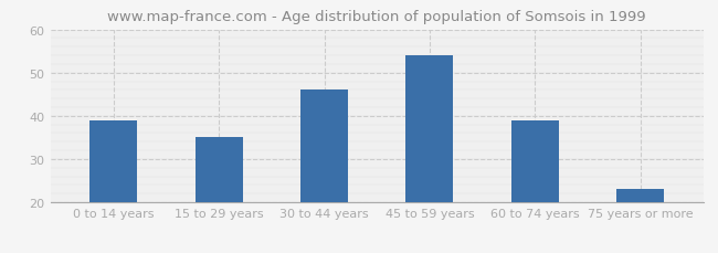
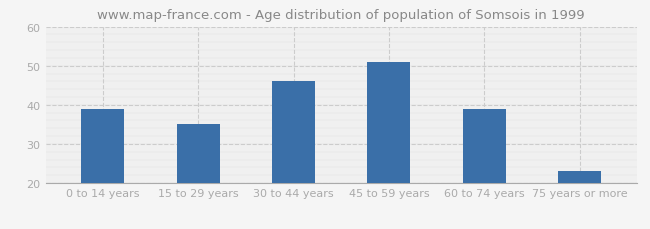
45 to 59 years: 54 -> 51
